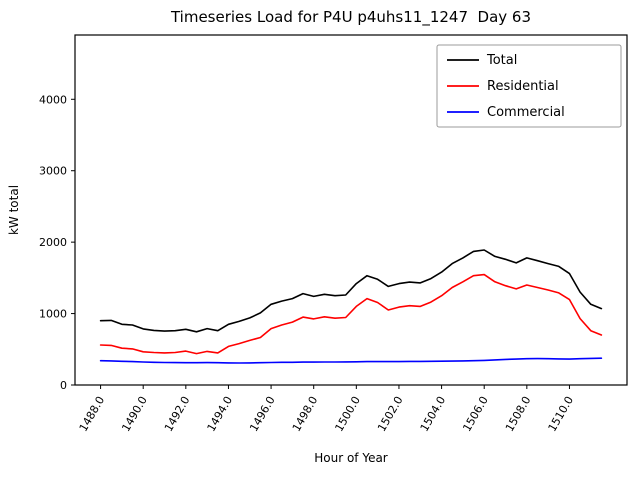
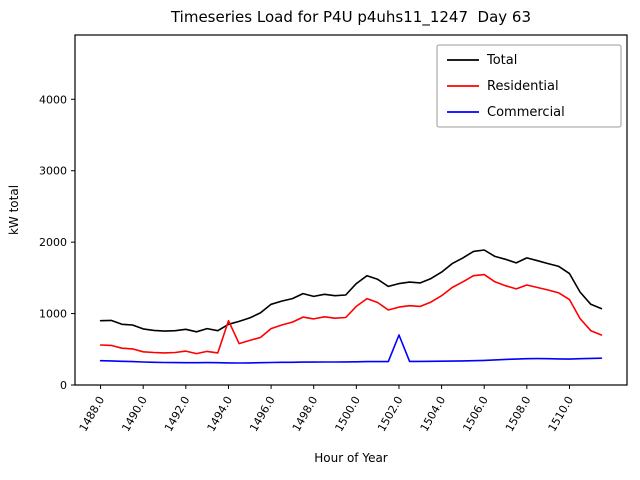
Residential/1494.0: 500 -> 900
Commercial/1502.0: 300 -> 700
